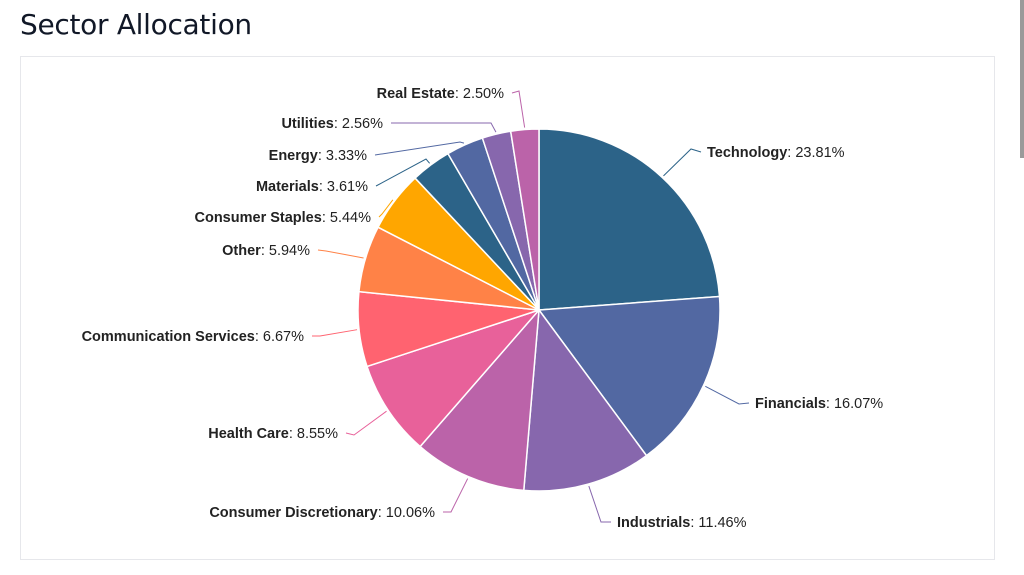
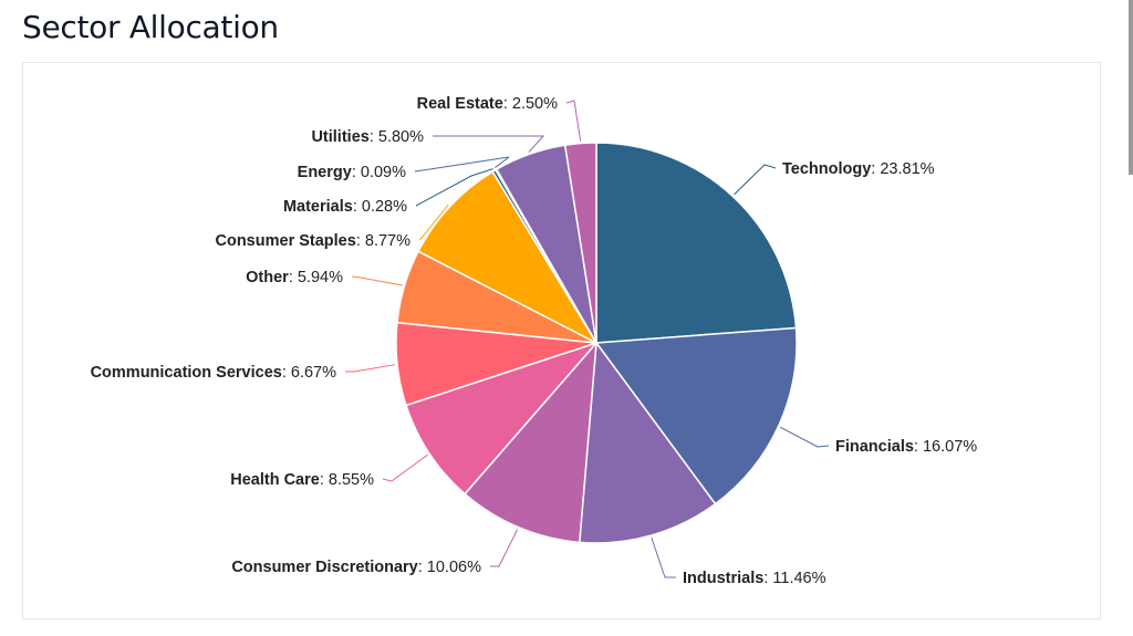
Consumer Staples: 5.44% -> 8.77%
Materials: 3.61% -> 0.28%
Energy: 3.33% -> 0.09%
Utilities: 2.56% -> 5.80%
